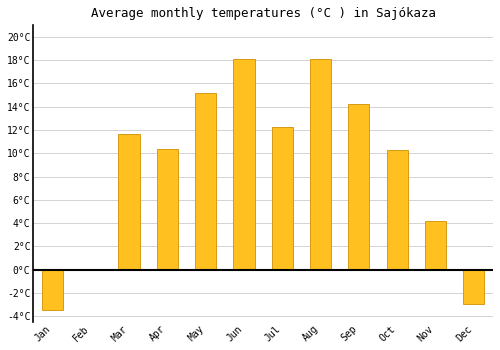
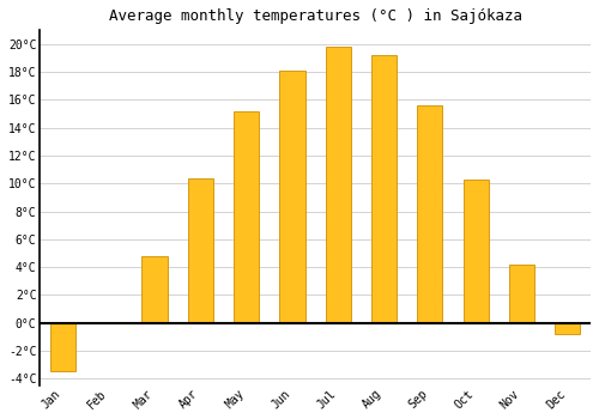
Mar: 11.7°C -> 4.8°C
Jul: 12.3°C -> 19.8°C
Aug: 18.1°C -> 19.2°C
Sep: 14.2°C -> 15.6°C
Dec: -2.9°C -> -0.8°C
